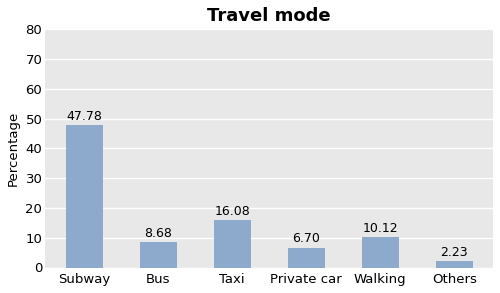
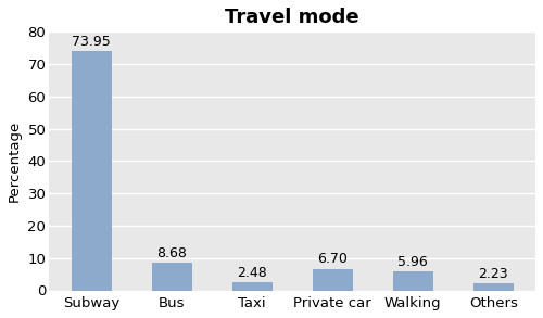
Subway: 47.78 -> 73.95
Taxi: 16.08 -> 2.48
Walking: 10.12 -> 5.96
